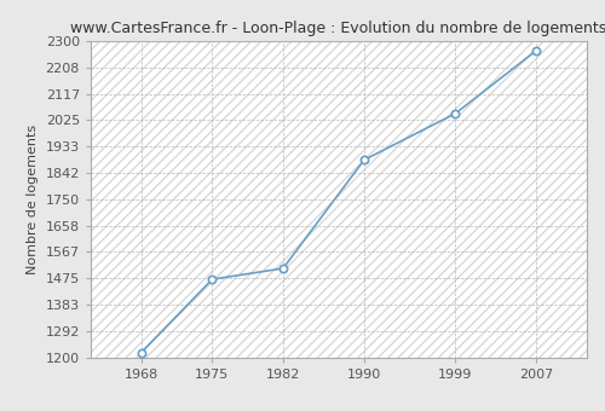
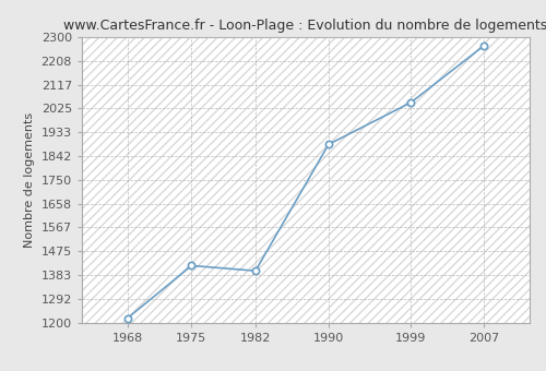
1975: 1472 -> 1420
1982: 1510 -> 1400
